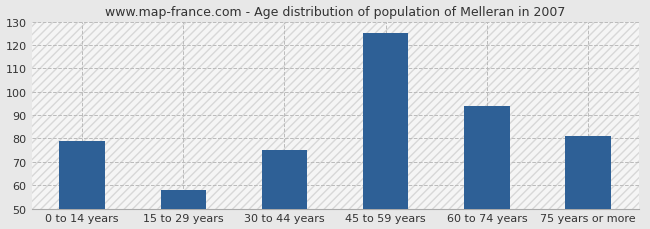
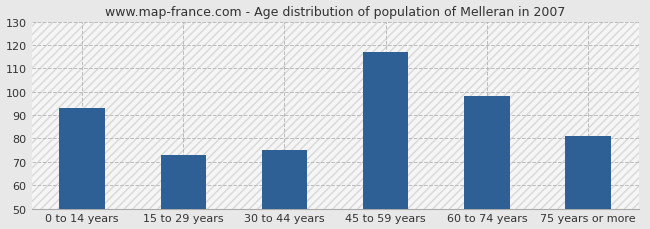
0 to 14 years: 79 -> 93
15 to 29 years: 58 -> 73
45 to 59 years: 125 -> 117
60 to 74 years: 94 -> 98
